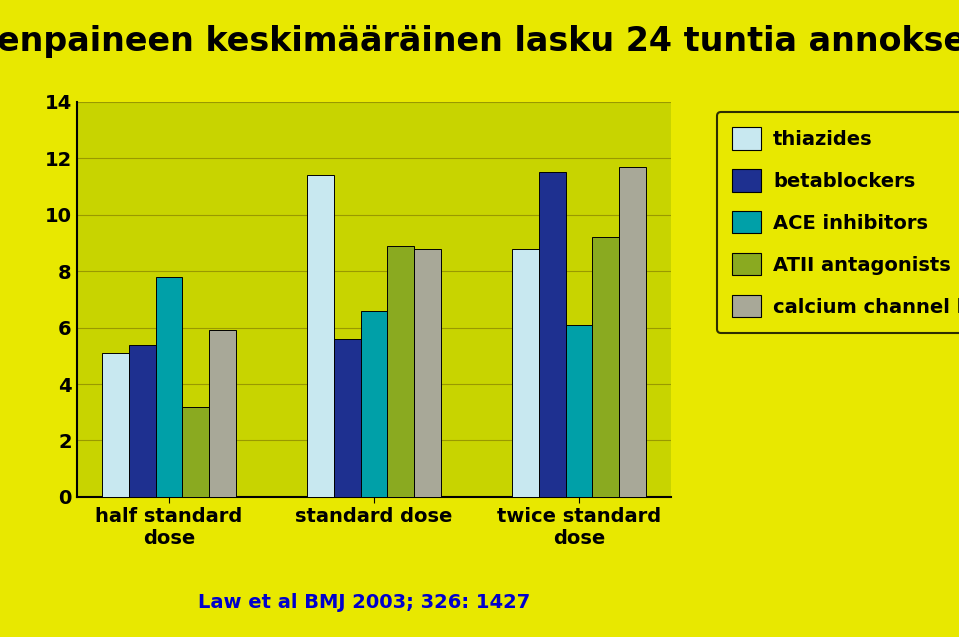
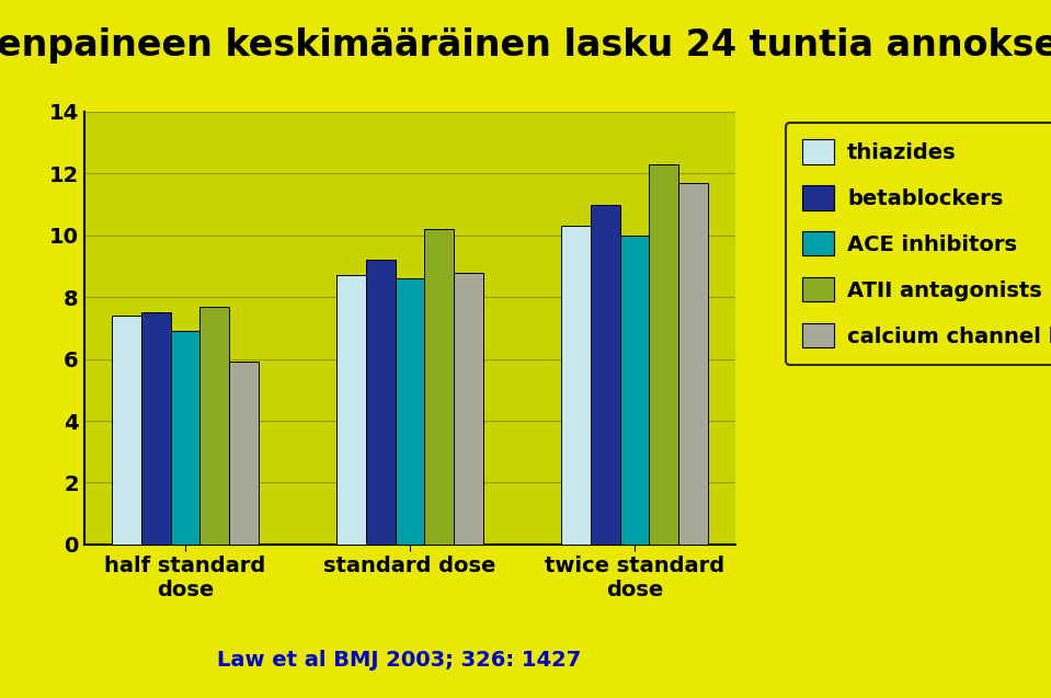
thiazides/half standard dose: 5.1 -> 7.4
betablockers/half standard dose: 5.4 -> 7.5
ACE inhibitors/half standard dose: 7.8 -> 6.9
ATII antagonists/half standard dose: 3.2 -> 7.7
thiazides/standard dose: 11.4 -> 8.7
betablockers/standard dose: 5.6 -> 9.2
ACE inhibitors/standard dose: 6.6 -> 8.6
ATII antagonists/standard dose: 8.9 -> 10.2
thiazides/twice standard dose: 8.8 -> 10.3
betablockers/twice standard dose: 11.5 -> 11.0
ACE inhibitors/twice standard dose: 6.1 -> 10.0
ATII antagonists/twice standard dose: 9.2 -> 12.3
